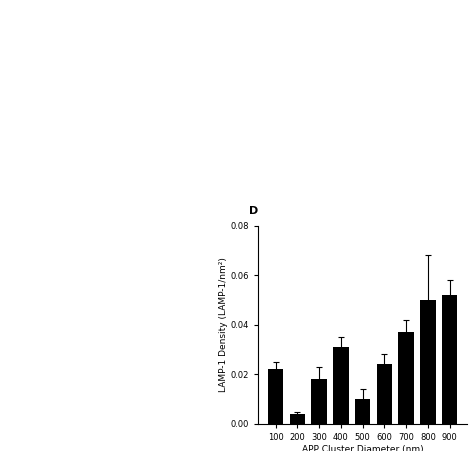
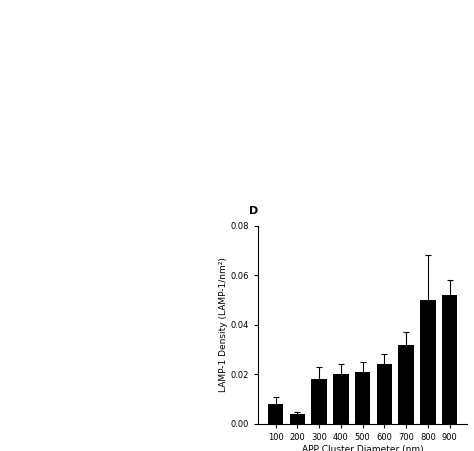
100: 0.022 -> 0.008
400: 0.031 -> 0.020
500: 0.010 -> 0.021
700: 0.037 -> 0.032
